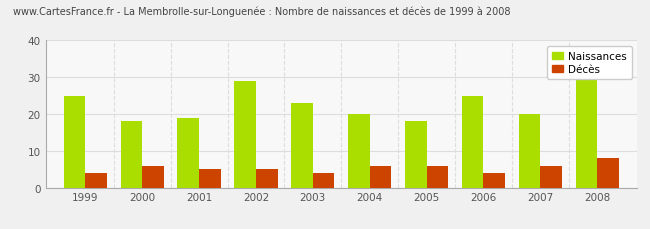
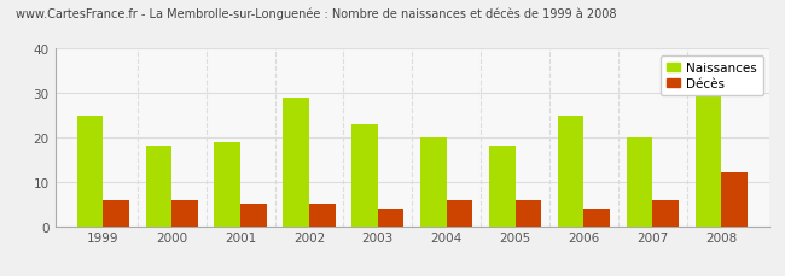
Décès/1999: 4 -> 6
Décès/2008: 8 -> 12
